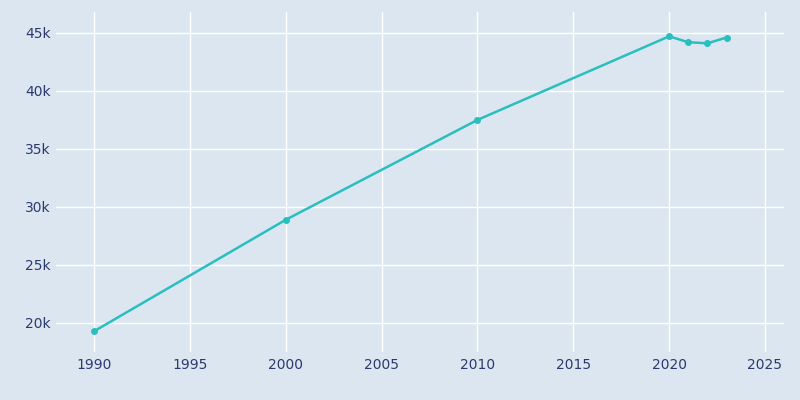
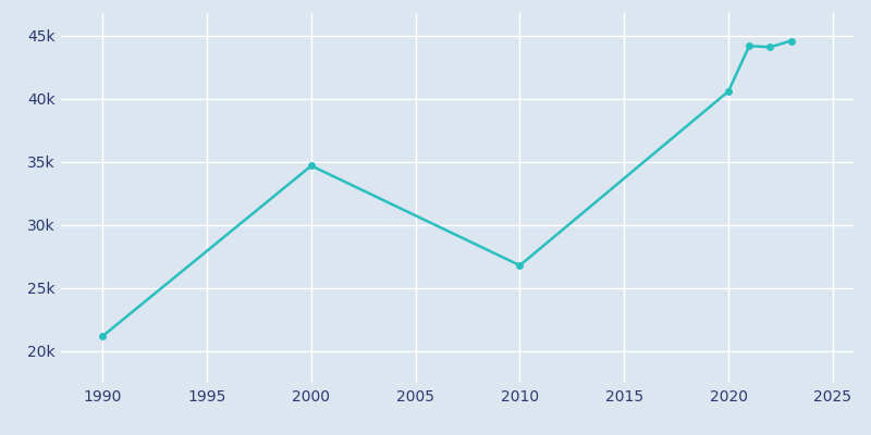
1990: 19.3k -> 21.2k
2000: 28.9k -> 34.7k
2010: 37.5k -> 26.8k
2020: 44.7k -> 40.6k
